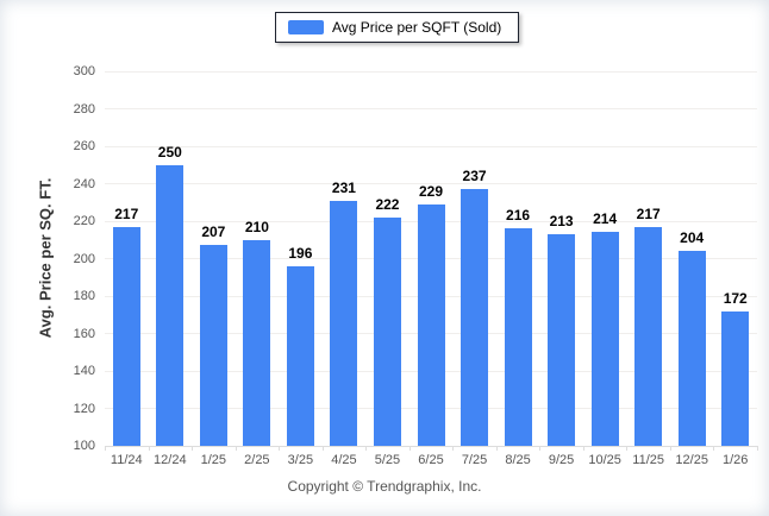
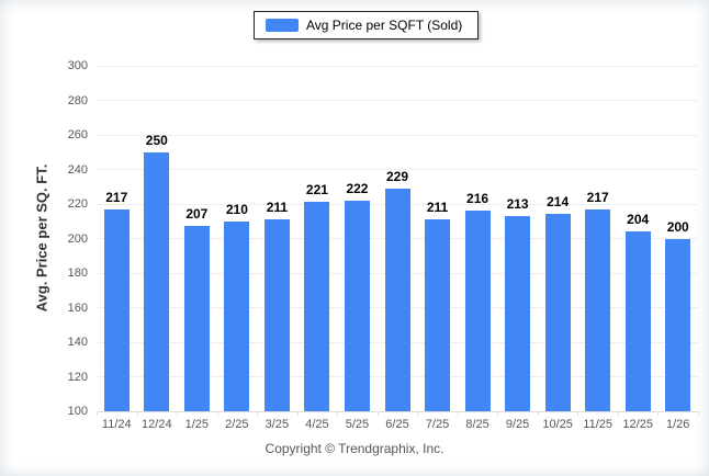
3/25: 196 -> 211
4/25: 231 -> 221
7/25: 237 -> 211
1/26: 172 -> 200
